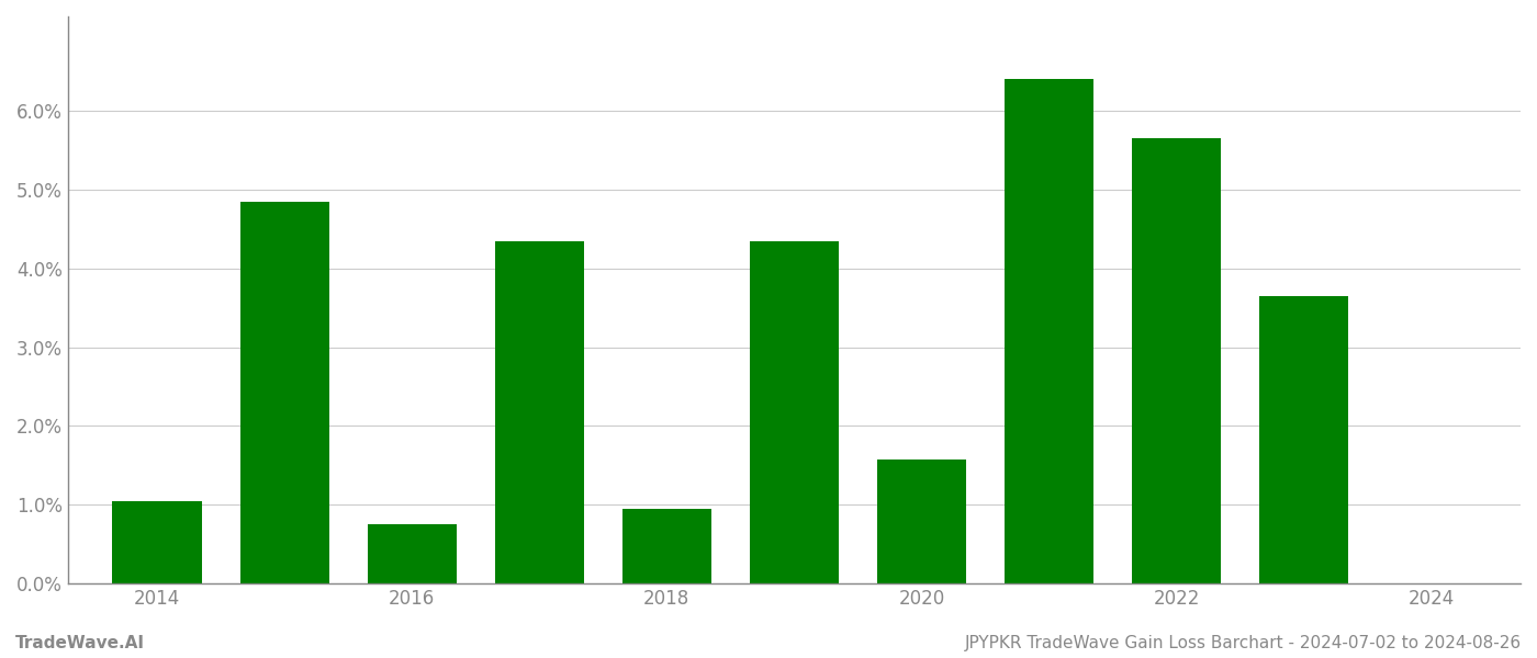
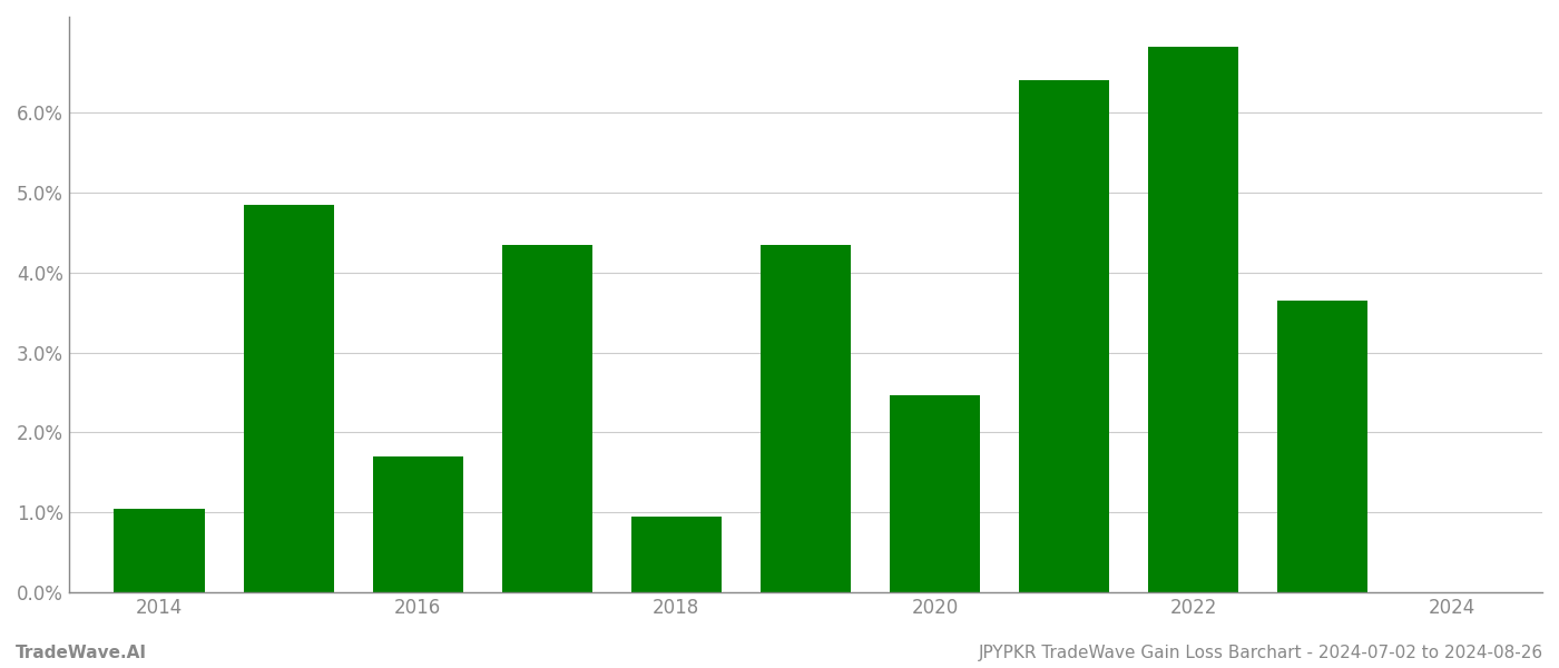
2016: 0.75% -> 1.70%
2020: 1.57% -> 2.46%
2022: 5.65% -> 6.82%
